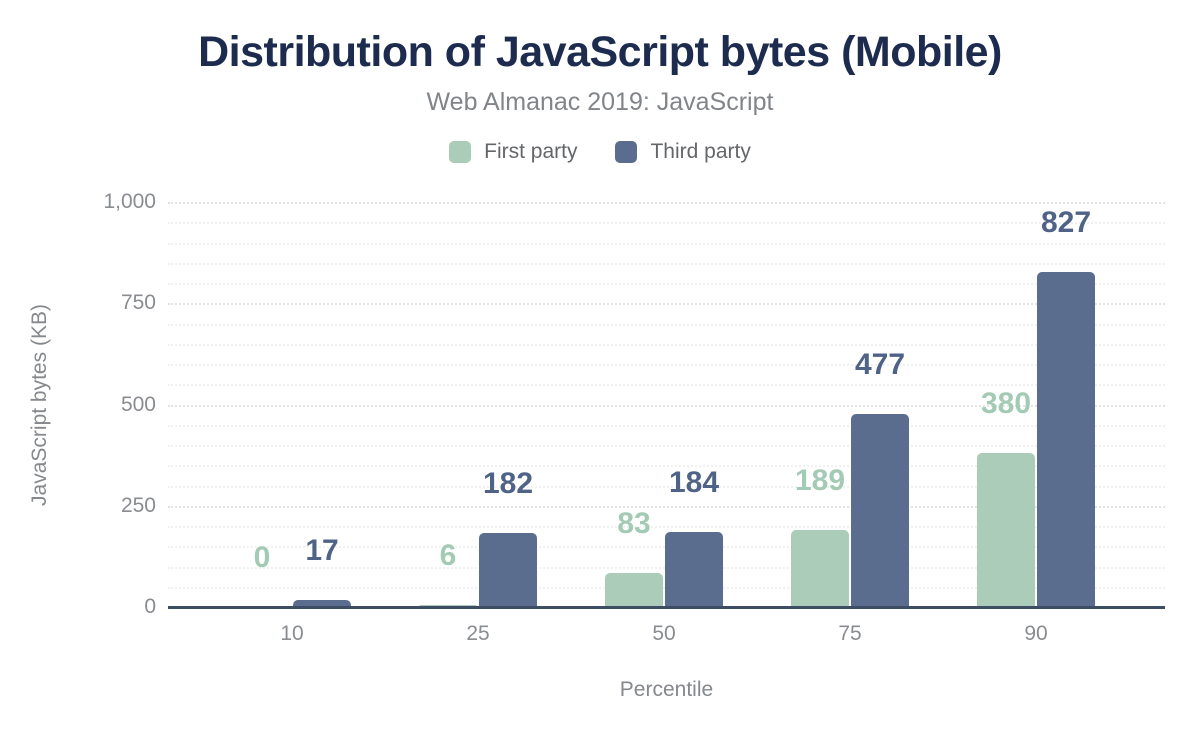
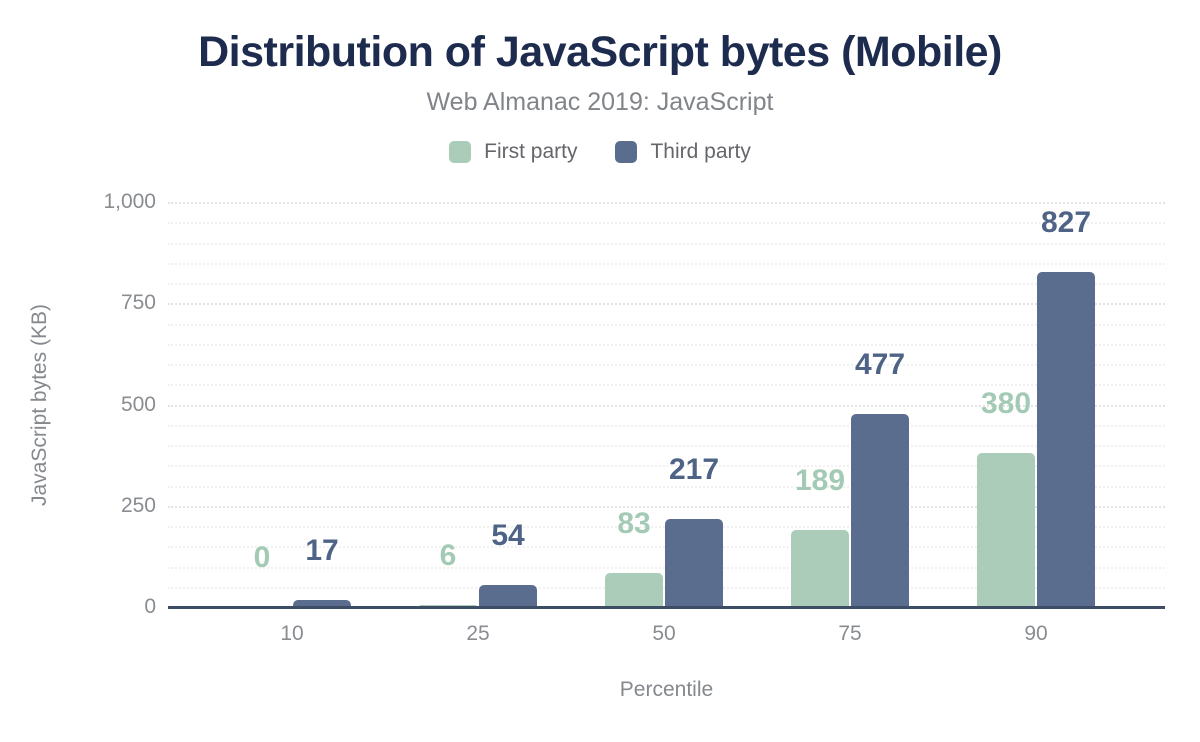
Third party/25: 182 -> 54
Third party/50: 184 -> 217
